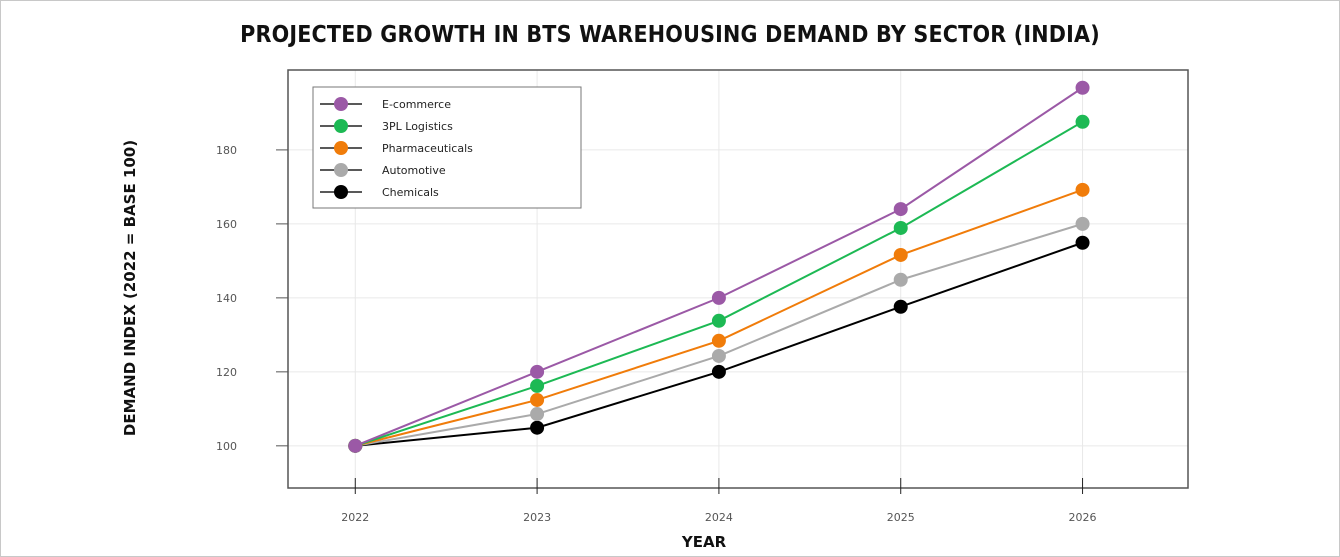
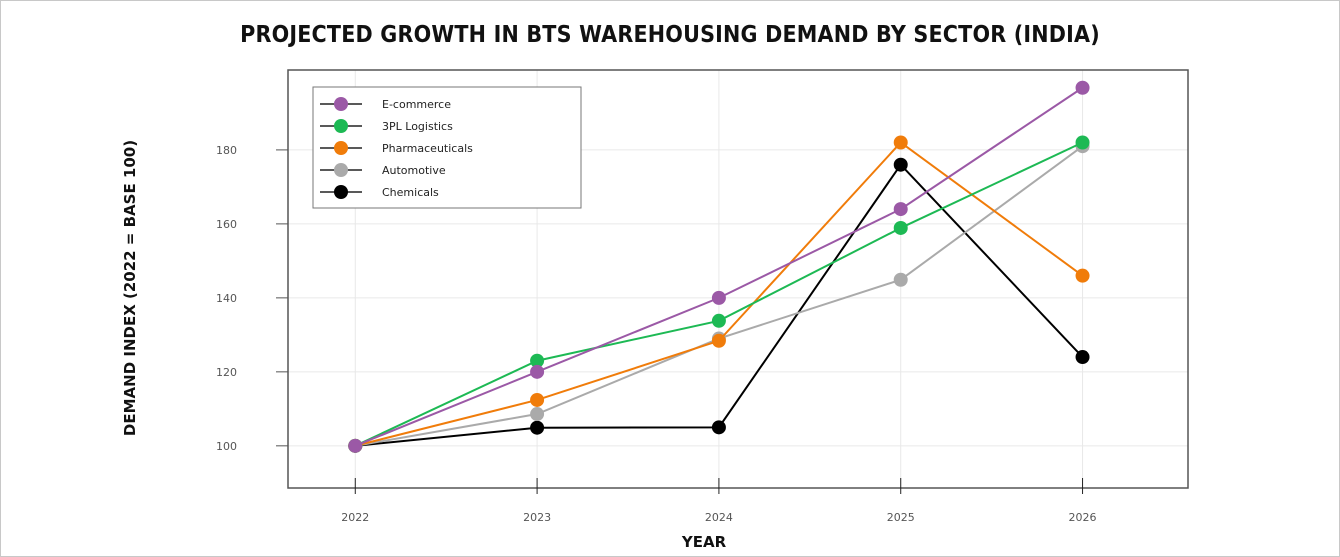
3PL Logistics/2023: 116 -> 123
Automotive/2024: 124 -> 129
Chemicals/2024: 120 -> 105
Pharmaceuticals/2025: 152 -> 182
Chemicals/2025: 138 -> 176
3PL Logistics/2026: 188 -> 182
Pharmaceuticals/2026: 169 -> 146
Automotive/2026: 160 -> 181
Chemicals/2026: 155 -> 124
